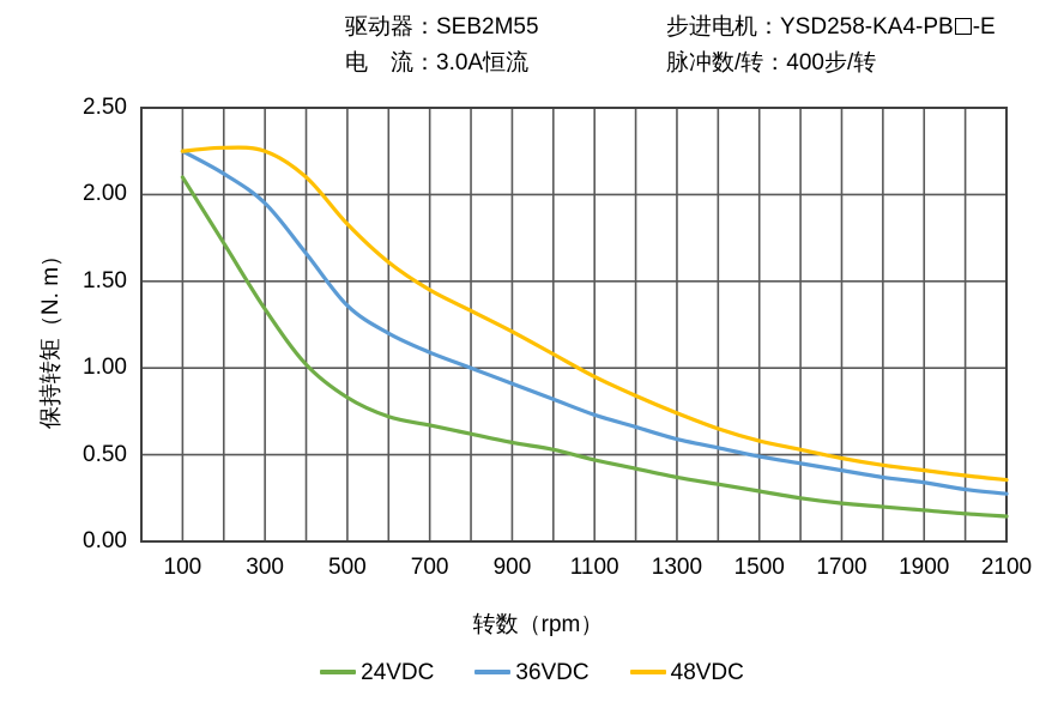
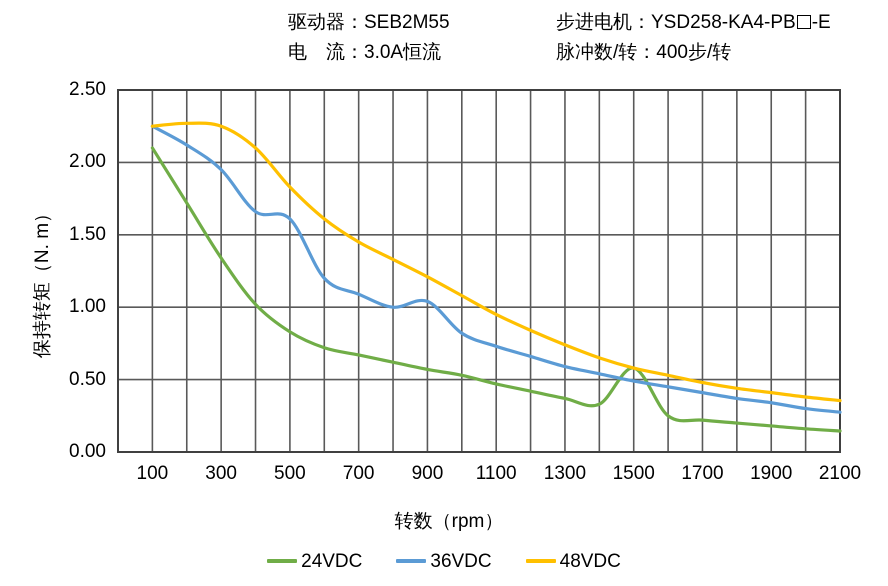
36VDC/500: 1.36 -> 1.61
36VDC/900: 0.91 -> 1.04
24VDC/1500: 0.29 -> 0.58
